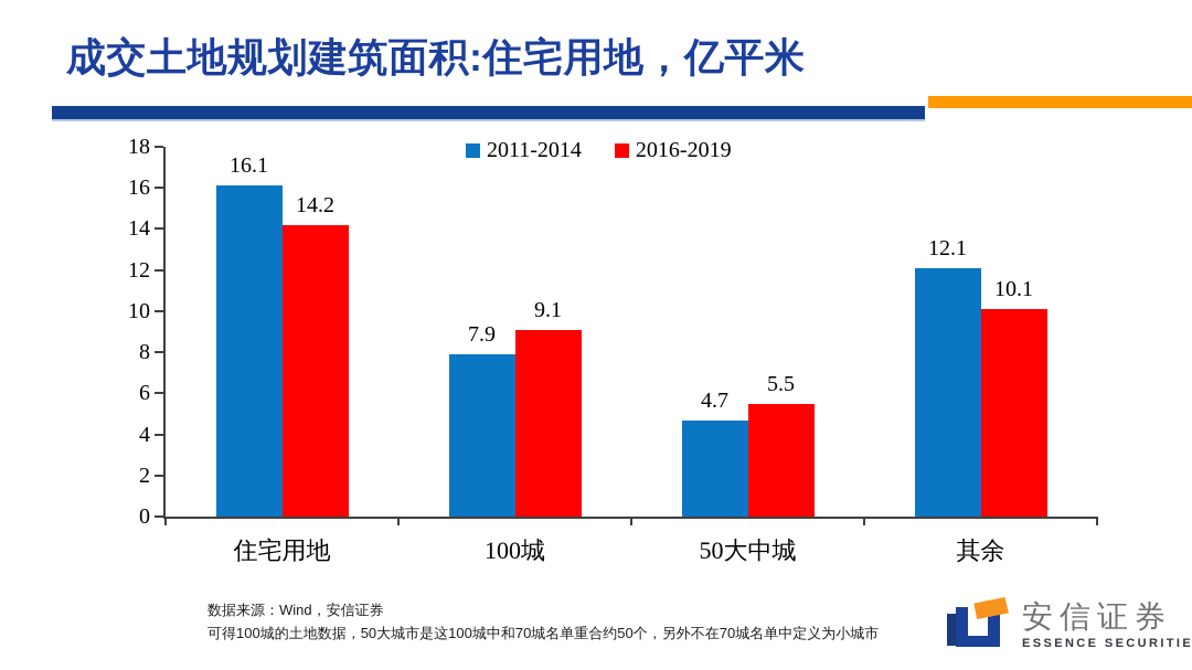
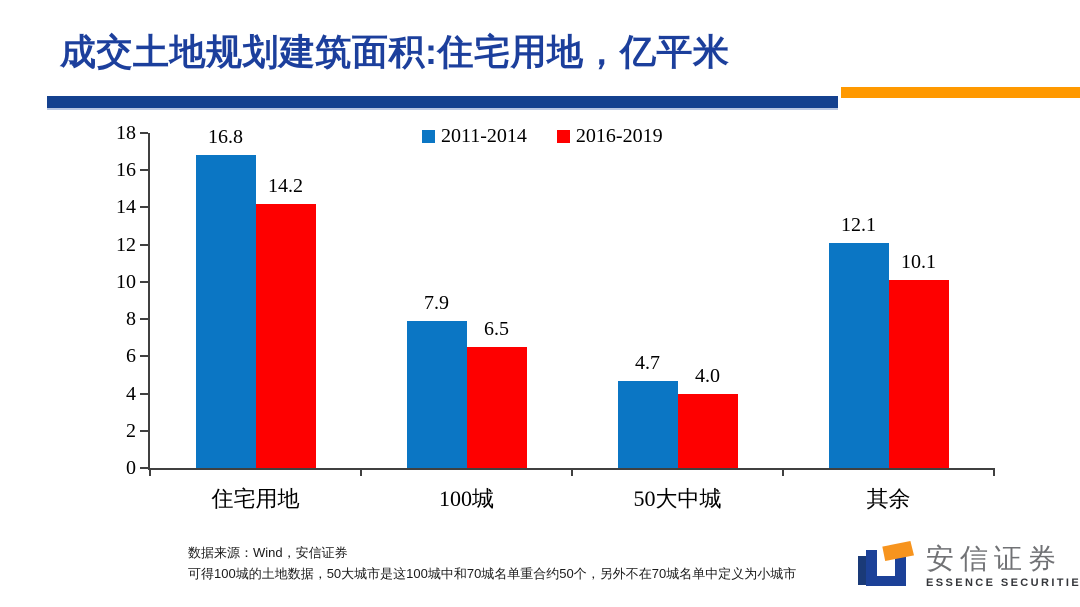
2011-2014/住宅用地: 16.1 -> 16.8
2016-2019/100城: 9.1 -> 6.5
2016-2019/50大中城: 5.5 -> 4.0
